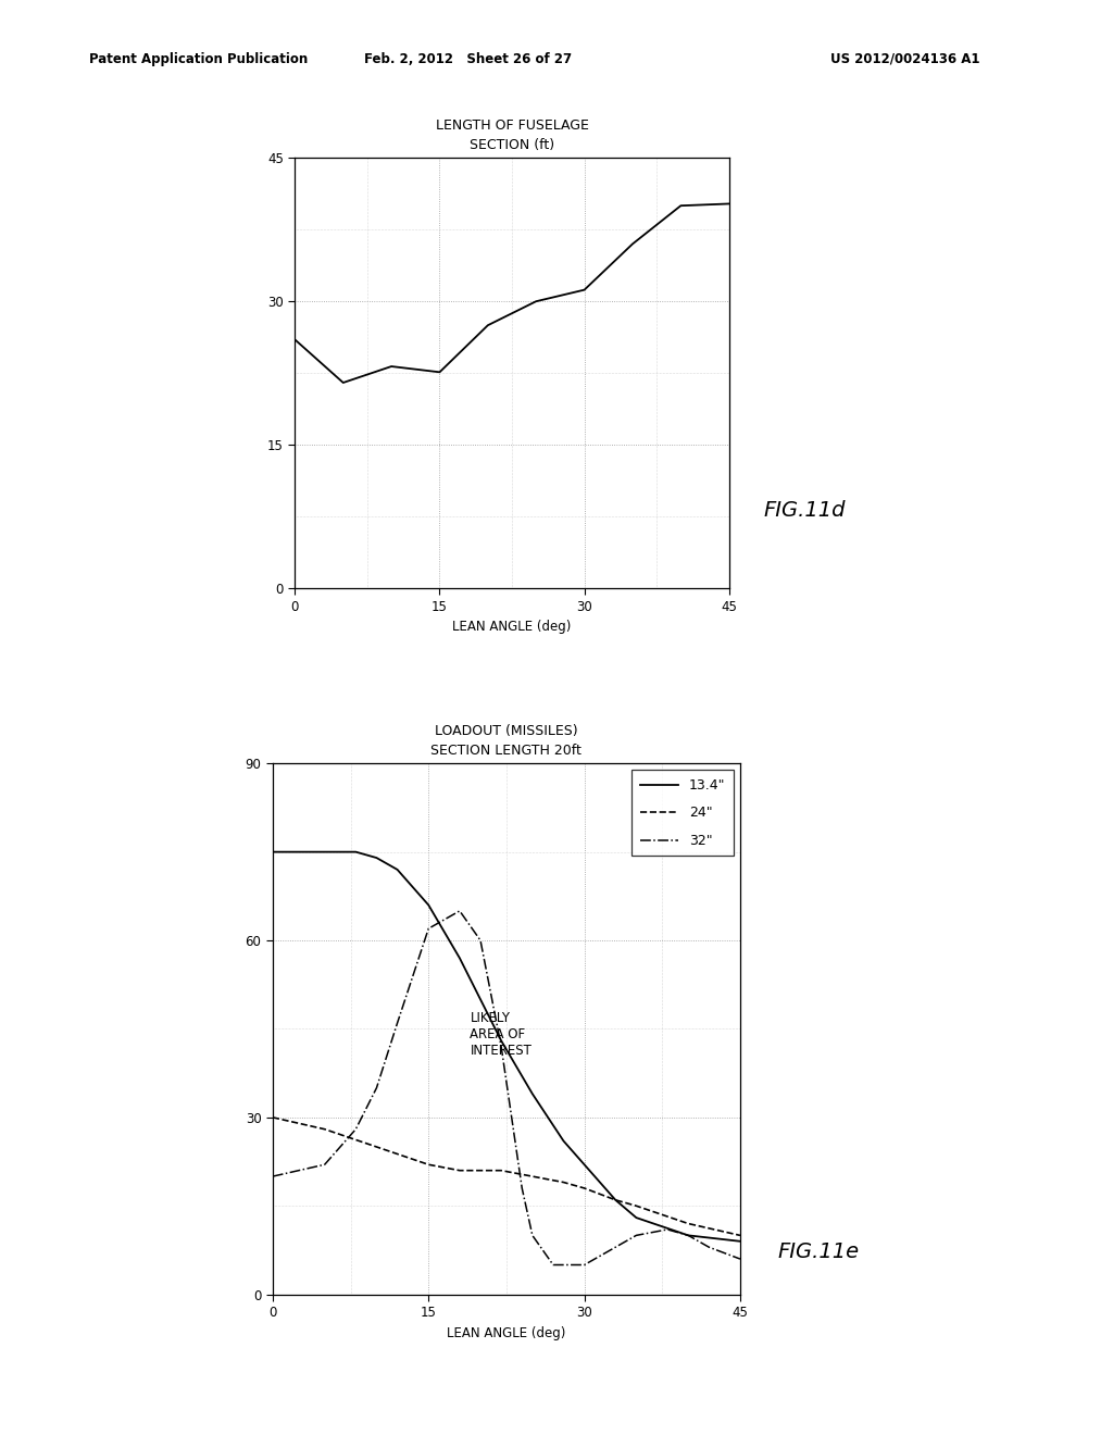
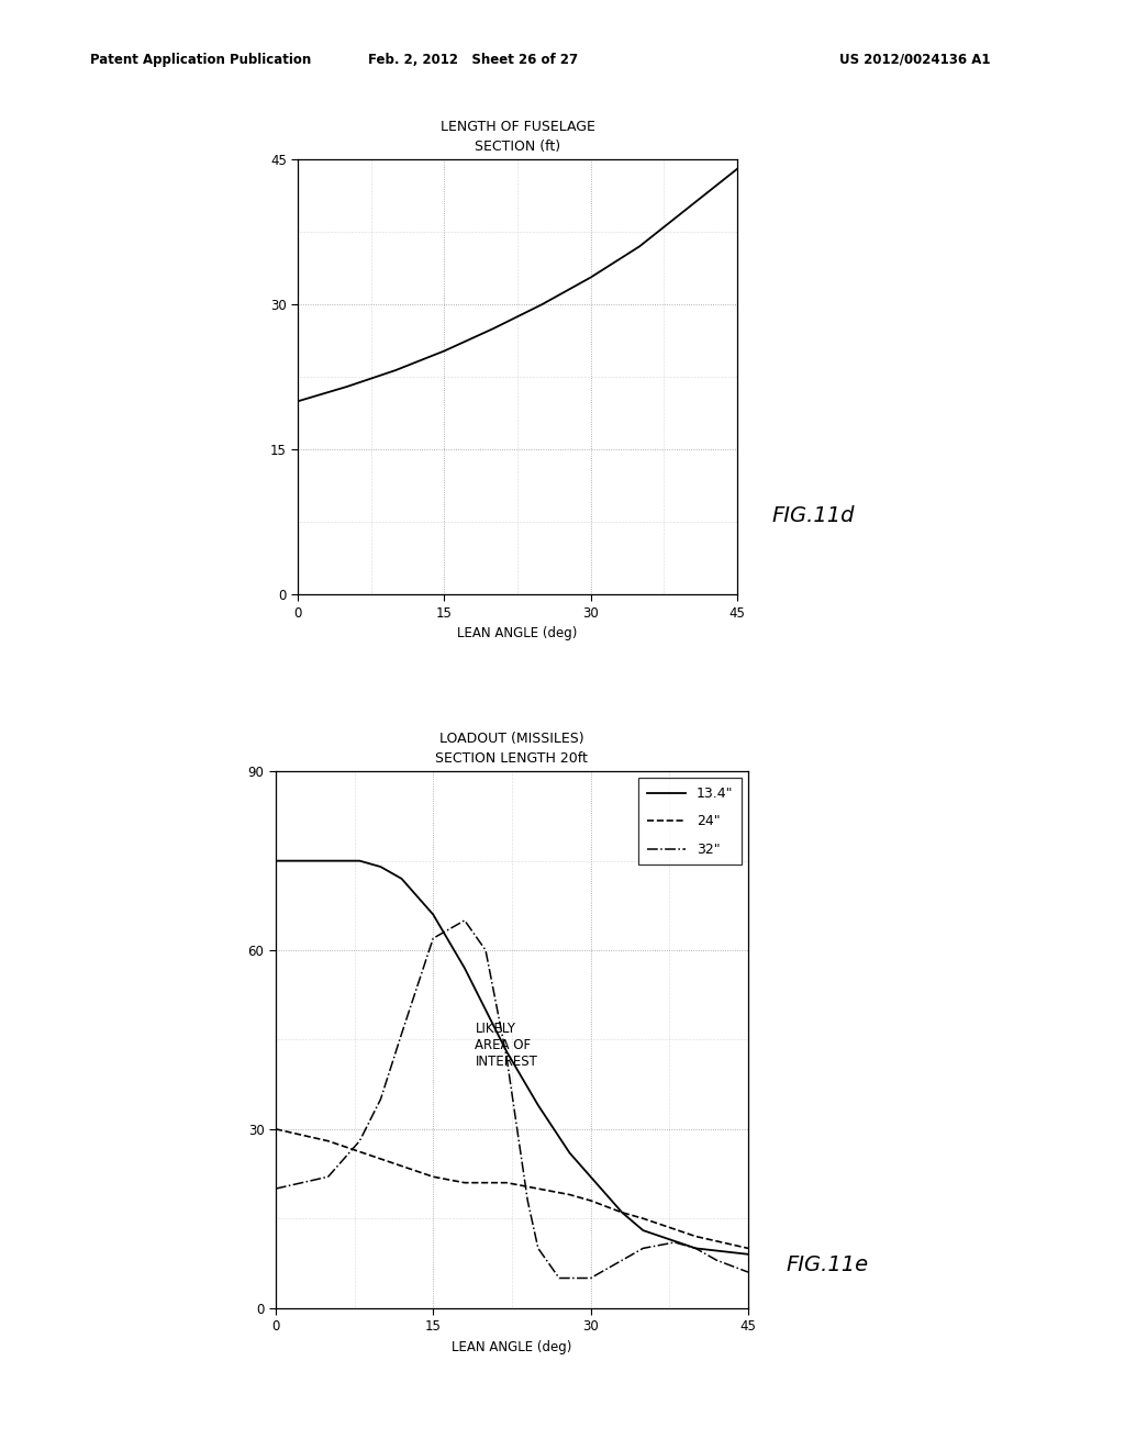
LENGTH OF FUSELAGE SECTION (ft)/0: 26.0 -> 20.0
LENGTH OF FUSELAGE SECTION (ft)/15: 22.6 -> 25.2
LENGTH OF FUSELAGE SECTION (ft)/30: 31.2 -> 32.8
LENGTH OF FUSELAGE SECTION (ft)/45: 40.2 -> 44.0
